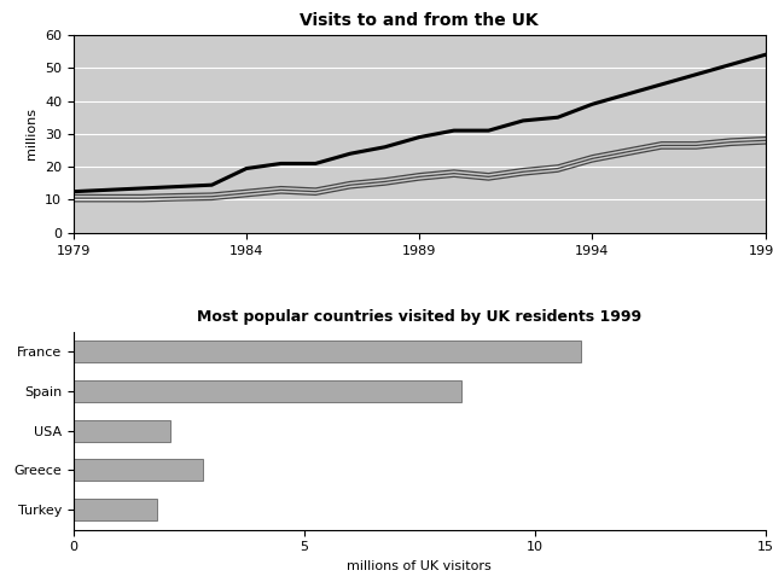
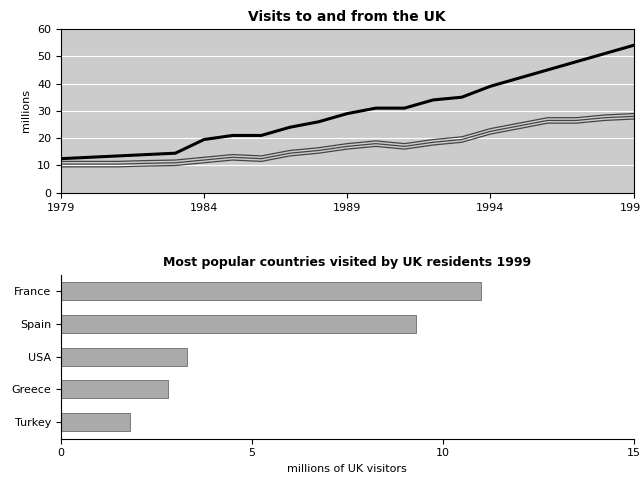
Most popular countries visited by UK residents 1999/Spain: 8.4 -> 9.3
Most popular countries visited by UK residents 1999/USA: 2.1 -> 3.3
